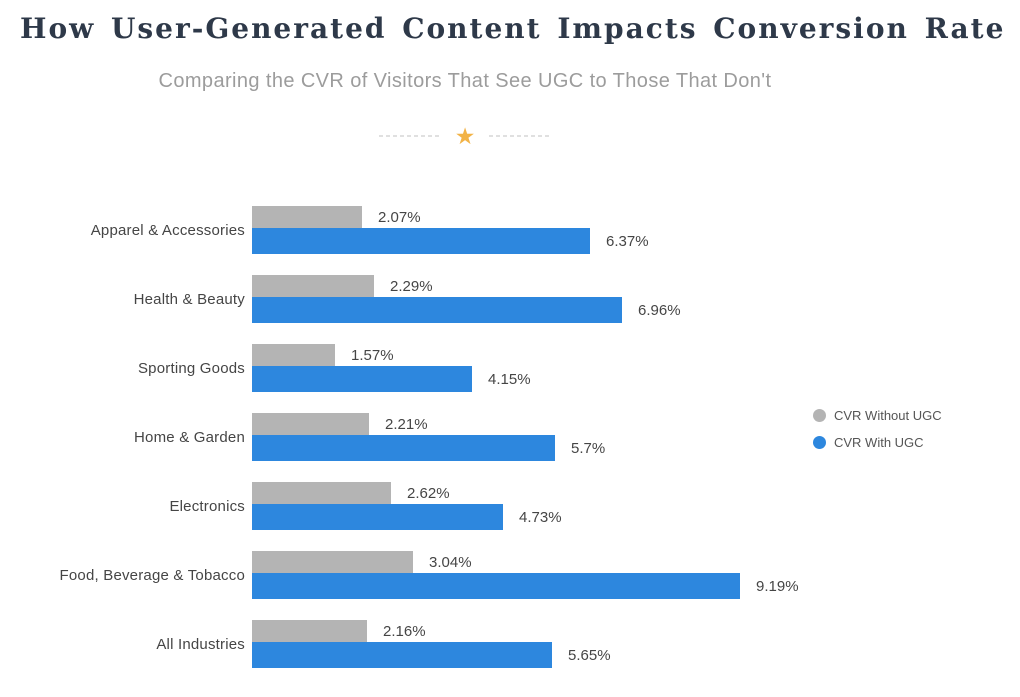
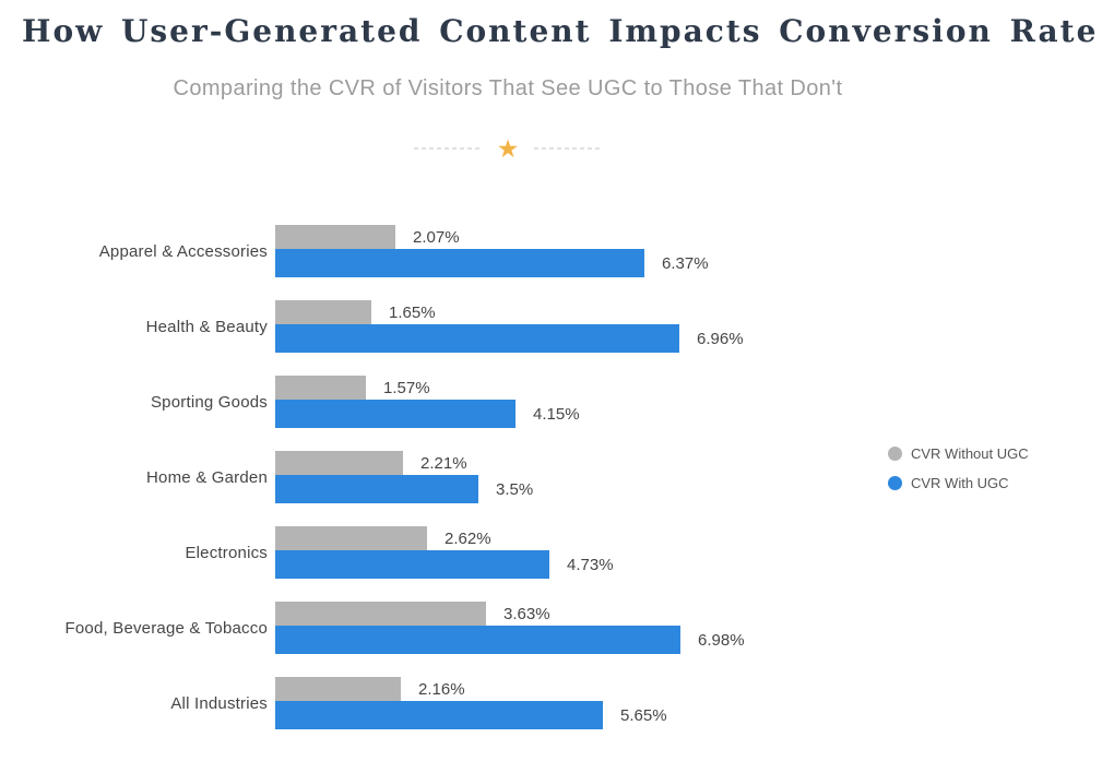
CVR Without UGC/Health & Beauty: 2.29% -> 1.65%
CVR With UGC/Home & Garden: 5.7% -> 3.5%
CVR Without UGC/Food, Beverage & Tobacco: 3.04% -> 3.63%
CVR With UGC/Food, Beverage & Tobacco: 9.19% -> 6.98%
